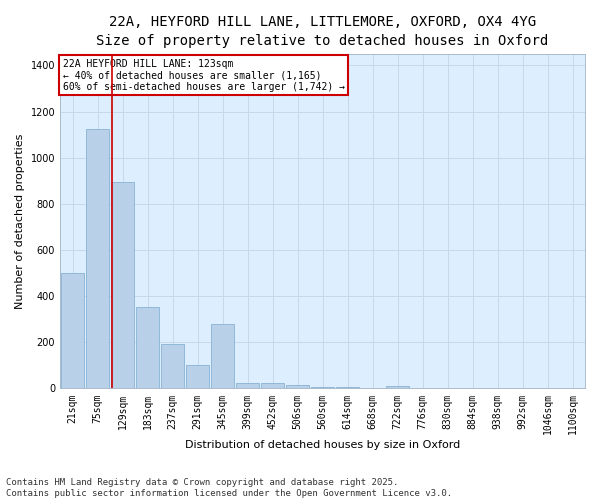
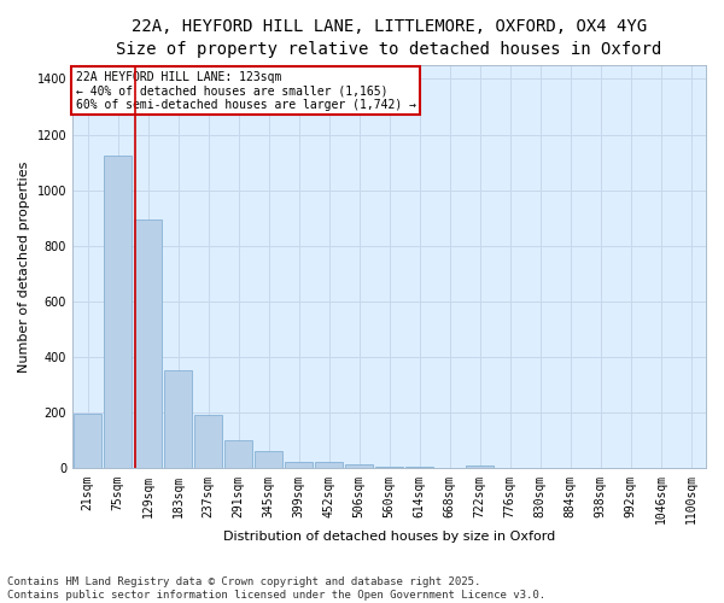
21sqm: 500 -> 195
345sqm: 280 -> 63
